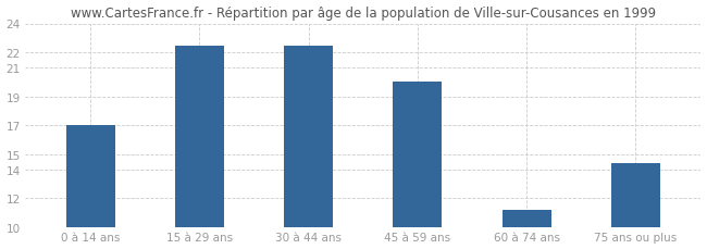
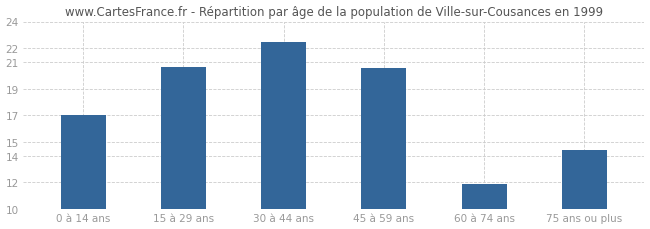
15 à 29 ans: 22.5 -> 20.6
45 à 59 ans: 20.0 -> 20.5
60 à 74 ans: 11.2 -> 11.9
